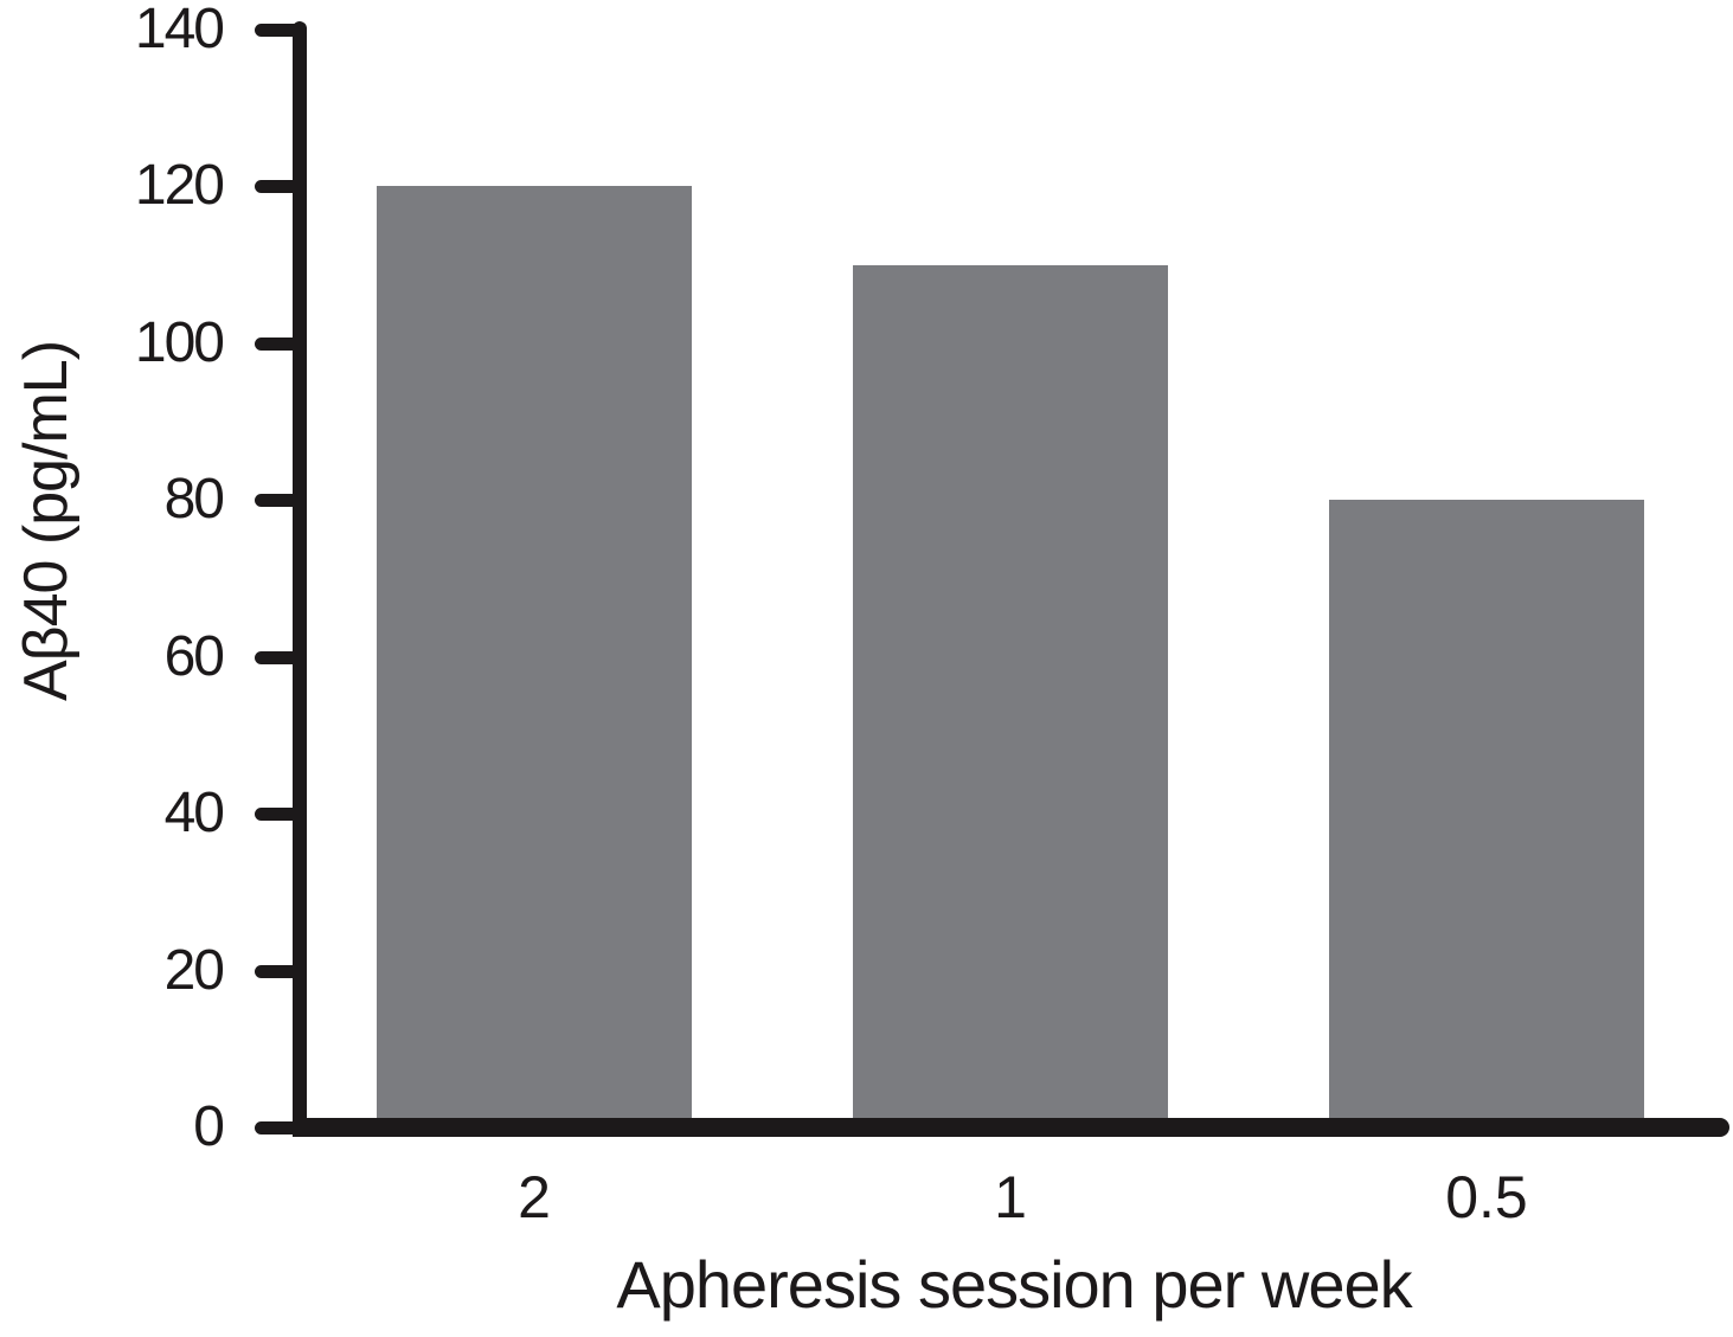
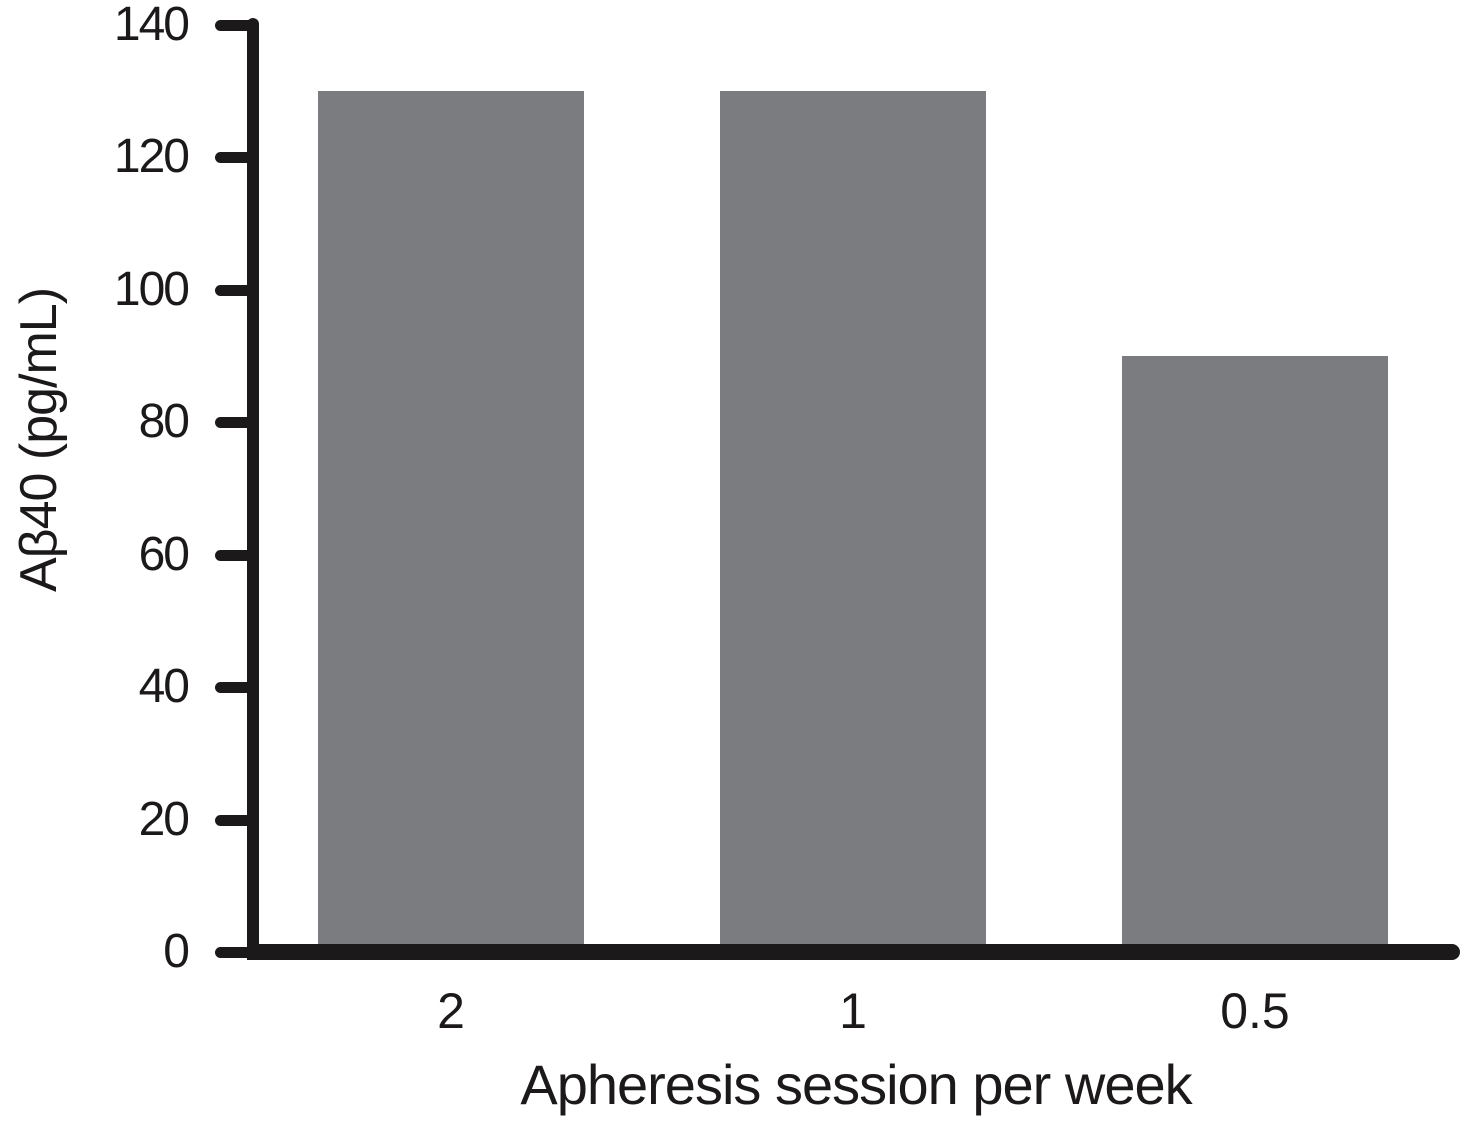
2: 120 -> 130
1: 110 -> 130
0.5: 80 -> 90
